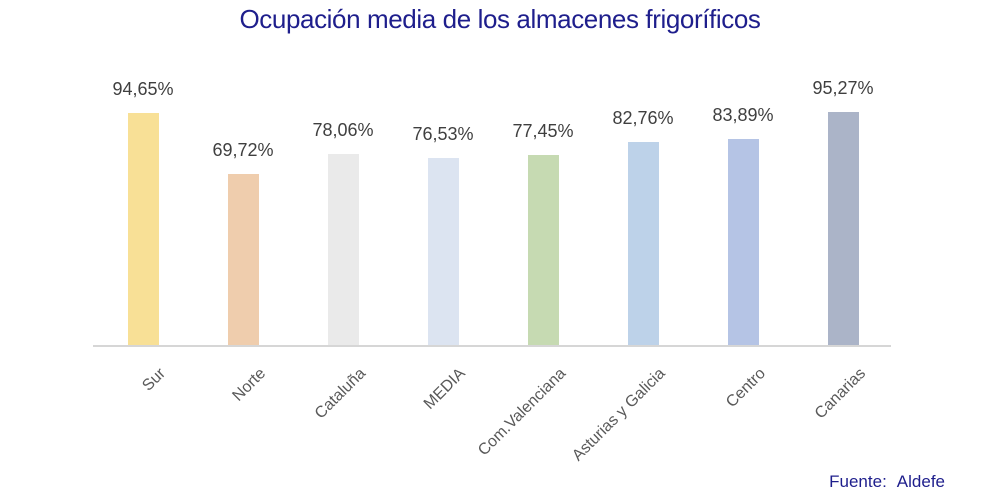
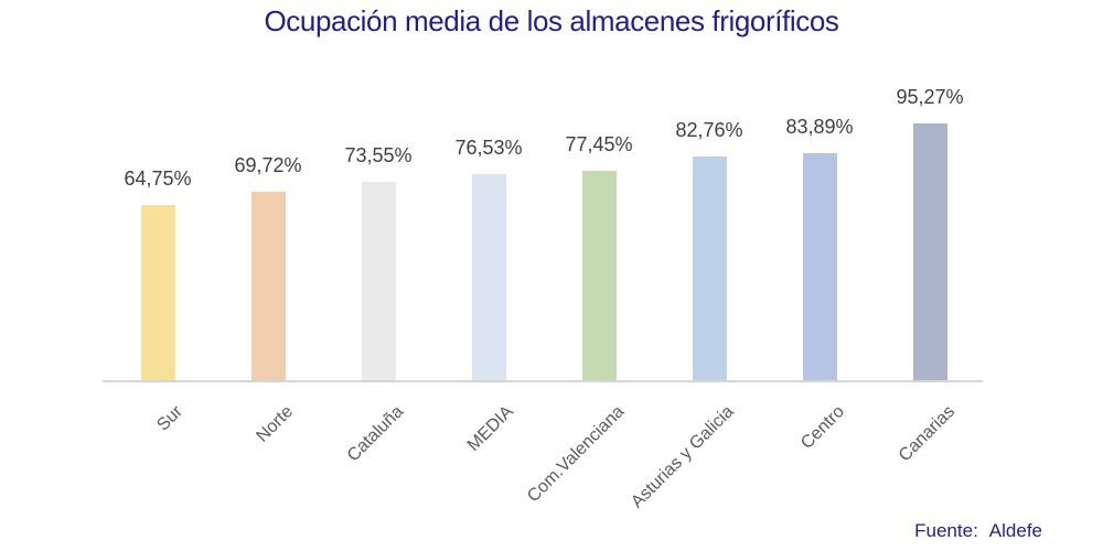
Sur: 94,65% -> 64,75%
Cataluña: 78,06% -> 73,55%
